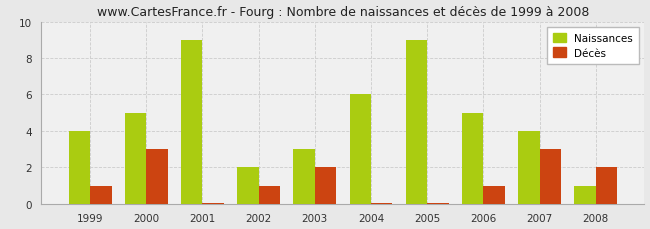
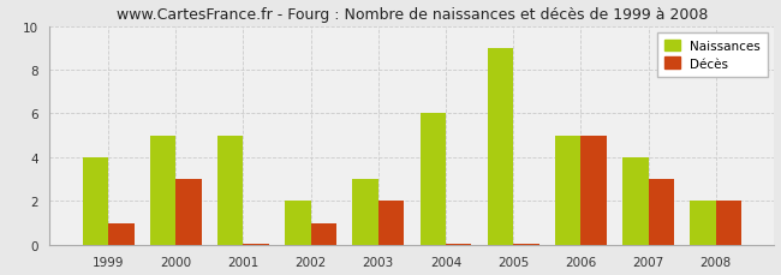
Naissances/2001: 9 -> 5
Décès/2006: 1.0 -> 5.0
Naissances/2008: 1 -> 2
